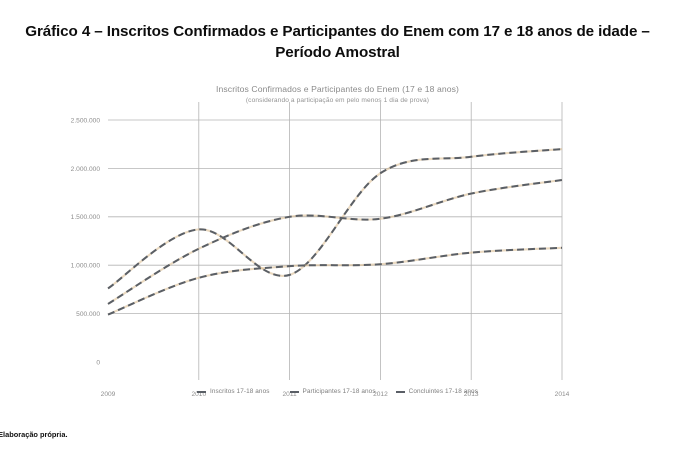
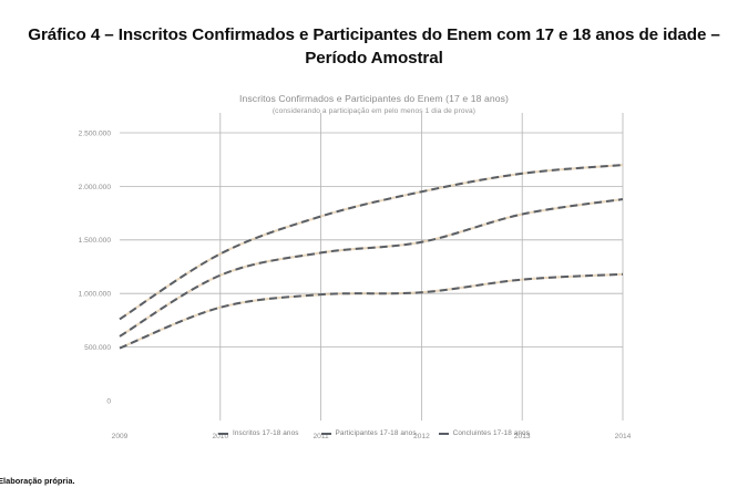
Inscritos 17-18 anos/2011: 900000 -> 1700000
Participantes 17-18 anos/2011: 1500000 -> 1400000
